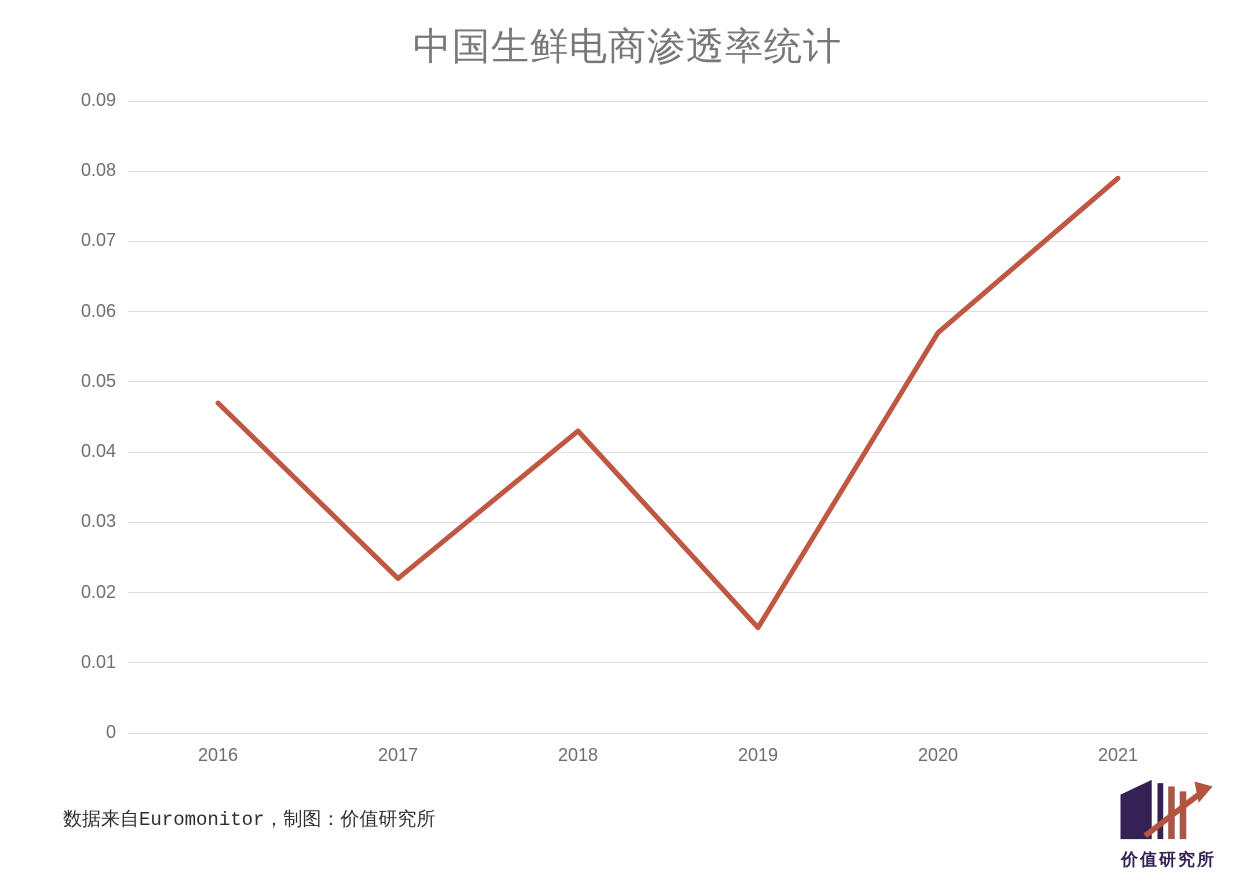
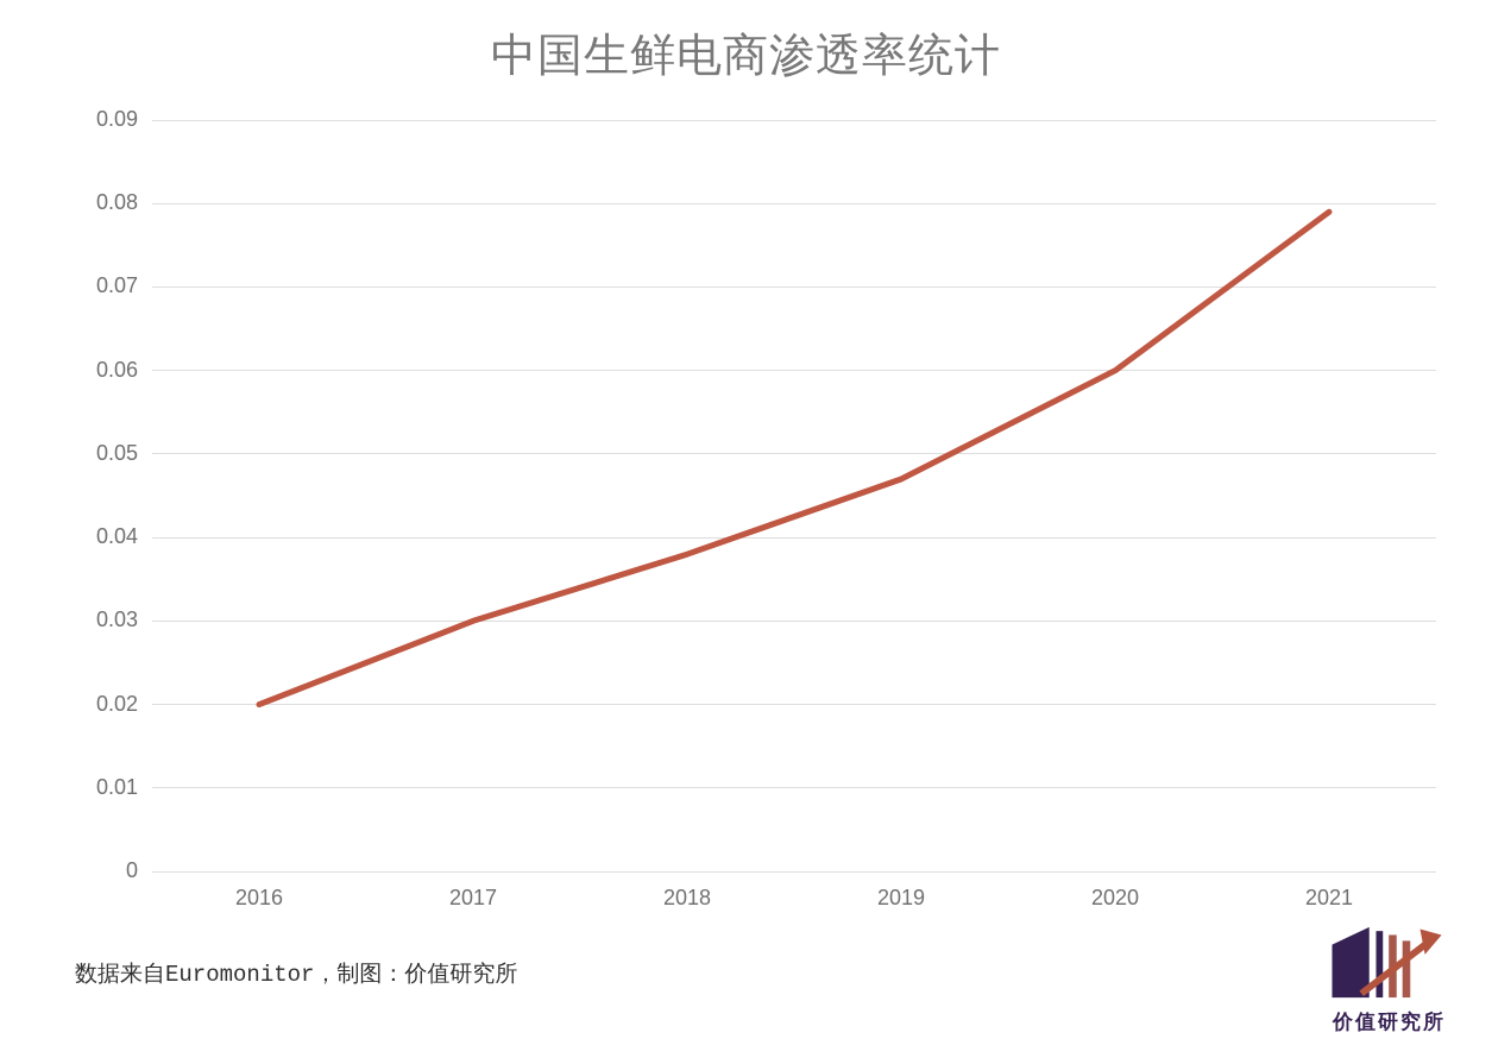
2016: 0.047 -> 0.020
2017: 0.022 -> 0.030
2018: 0.043 -> 0.038
2019: 0.015 -> 0.047
2020: 0.057 -> 0.060
